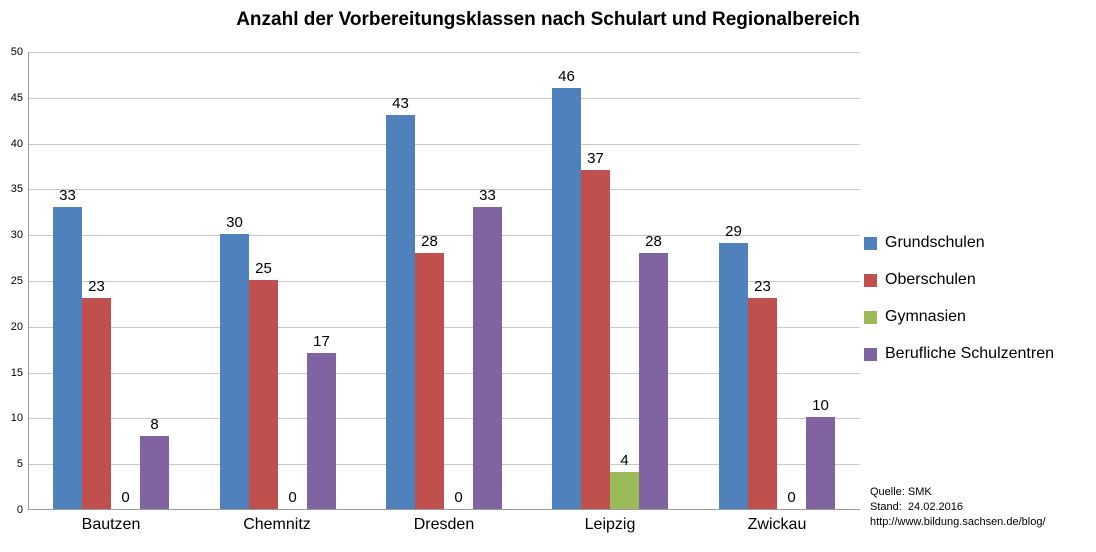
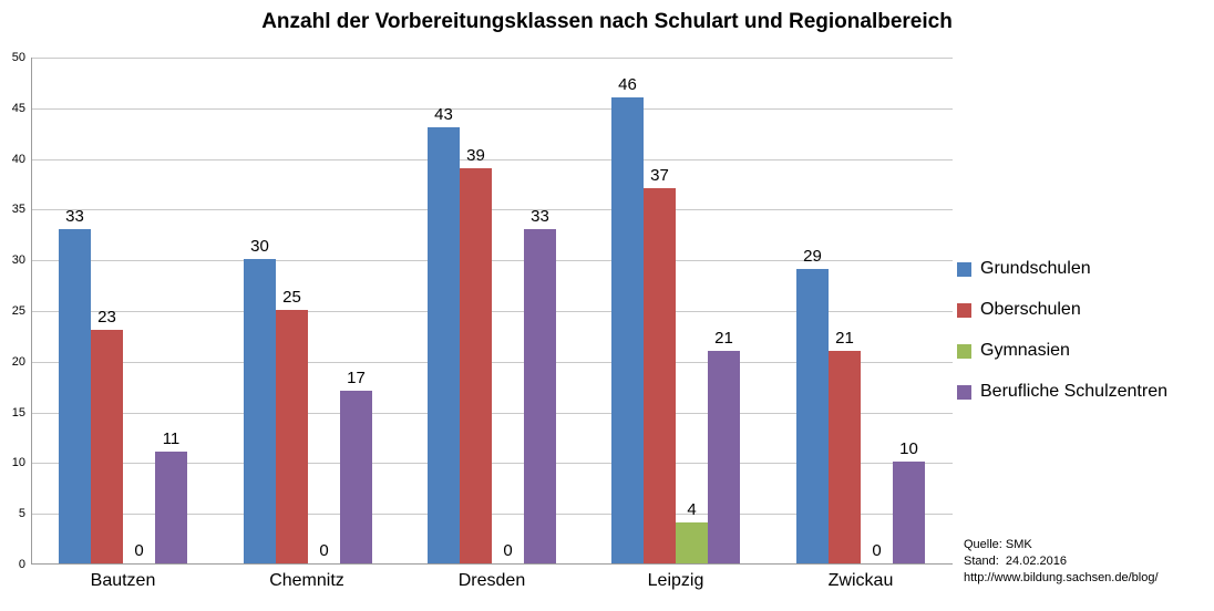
Berufliche Schulzentren/Bautzen: 8 -> 11
Oberschulen/Dresden: 28 -> 39
Berufliche Schulzentren/Leipzig: 28 -> 21
Oberschulen/Zwickau: 23 -> 21
